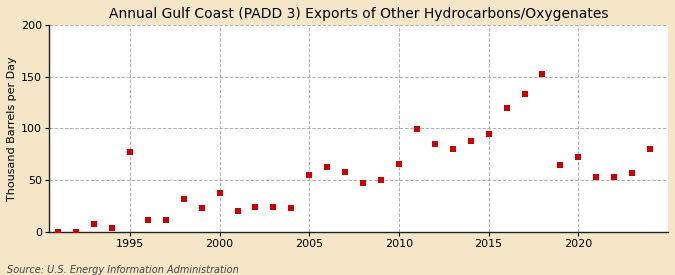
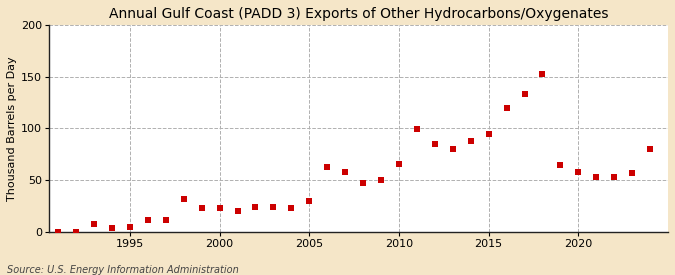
1995: 77 -> 5
2000: 38 -> 23
2005: 55 -> 30
2020: 72 -> 58
